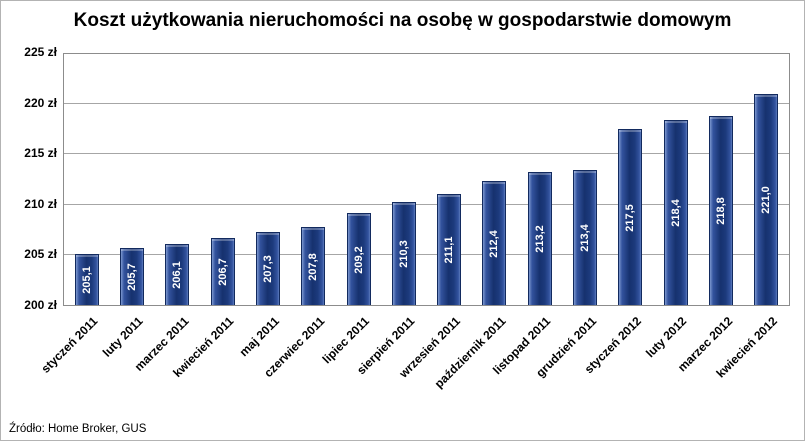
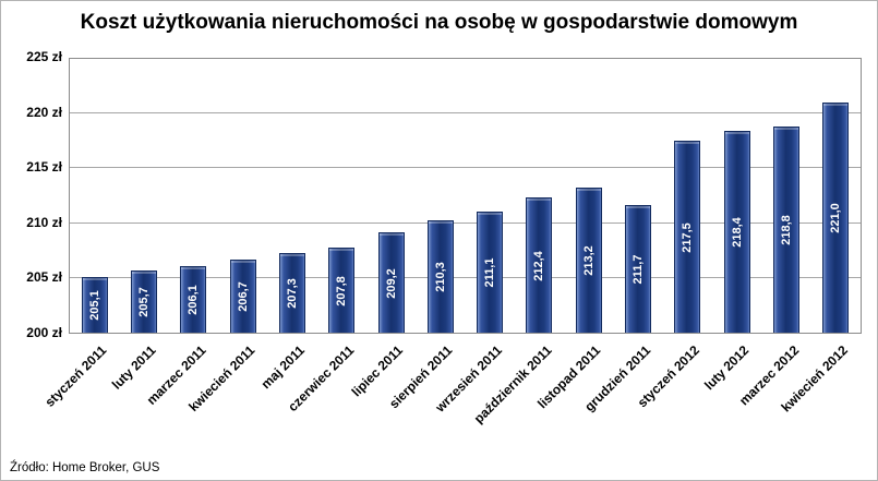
grudzień 2011: 213,4 -> 211,7
